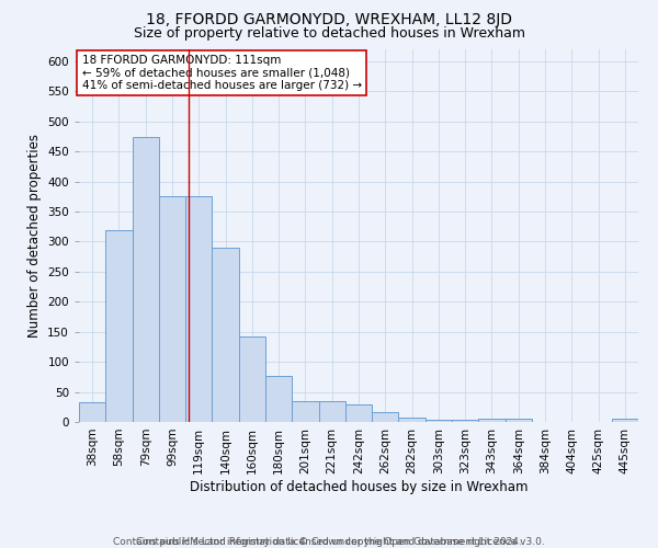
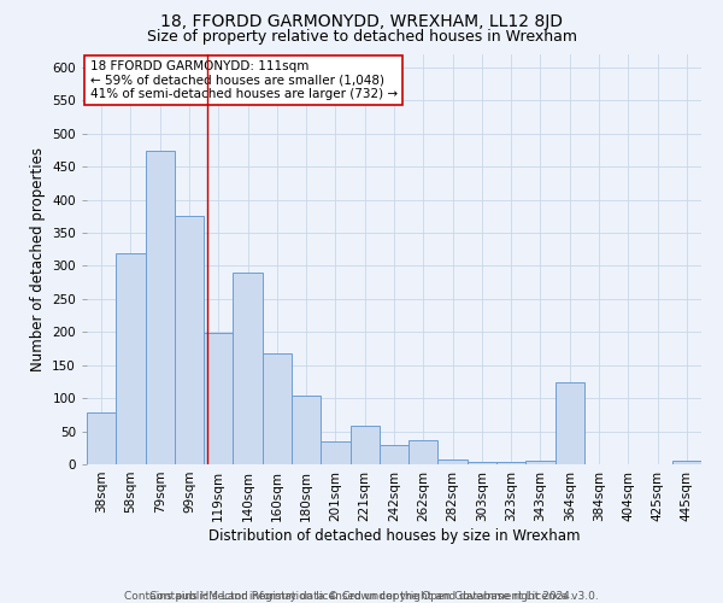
38sqm: 32 -> 78
119sqm: 375 -> 198
160sqm: 143 -> 168
180sqm: 76 -> 104
221sqm: 35 -> 58
262sqm: 17 -> 36
364sqm: 5 -> 124
